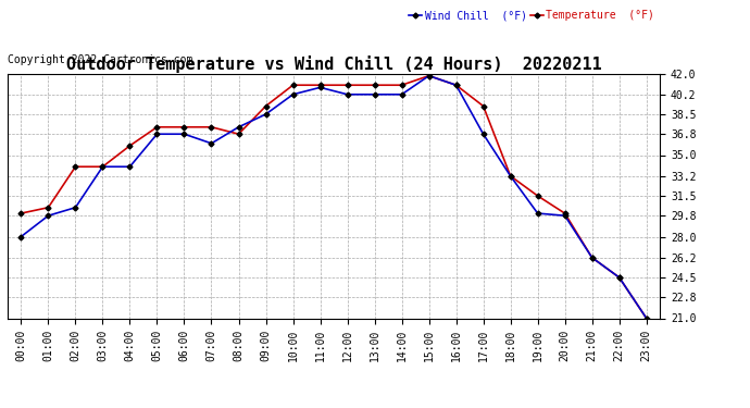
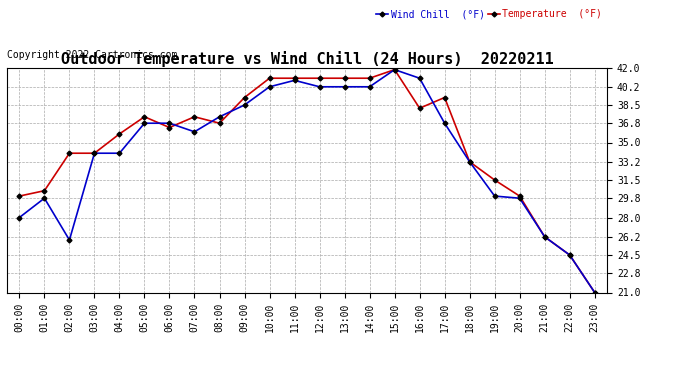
Wind Chill (°F)/02:00: 30.5 -> 25.9
Temperature (°F)/06:00: 37.4 -> 36.4
Temperature (°F)/16:00: 41.0 -> 38.2
